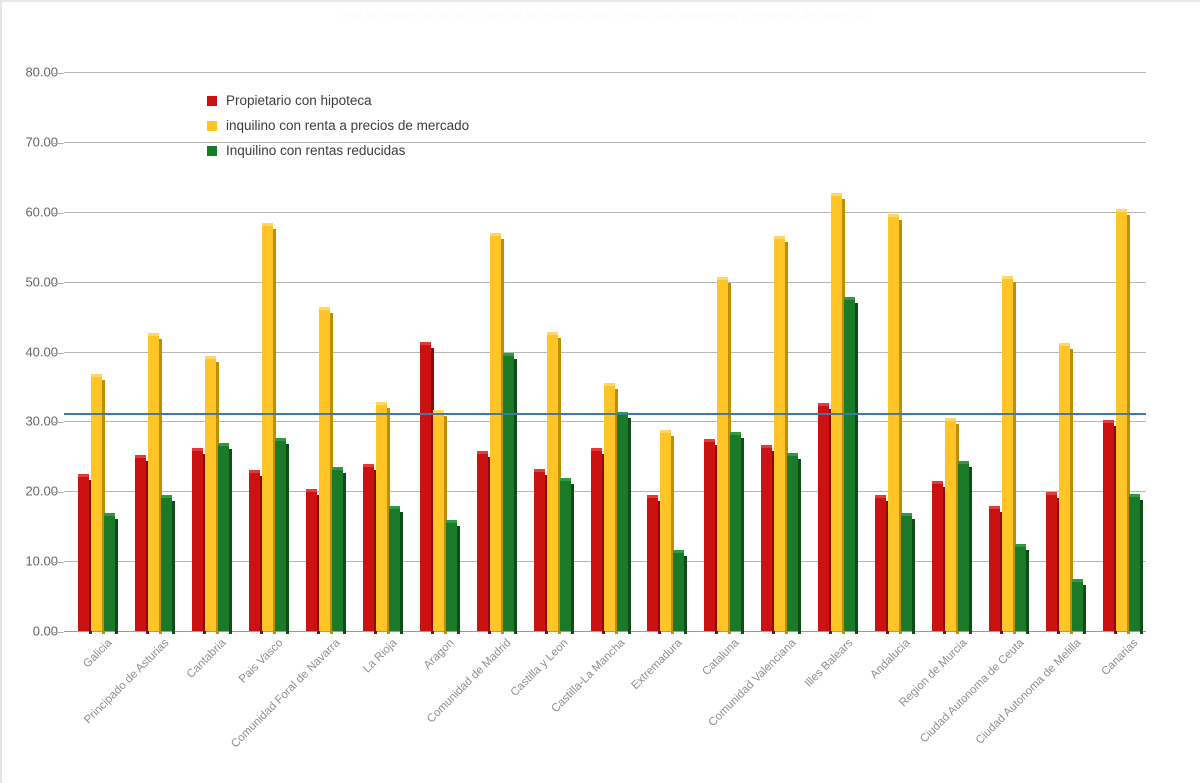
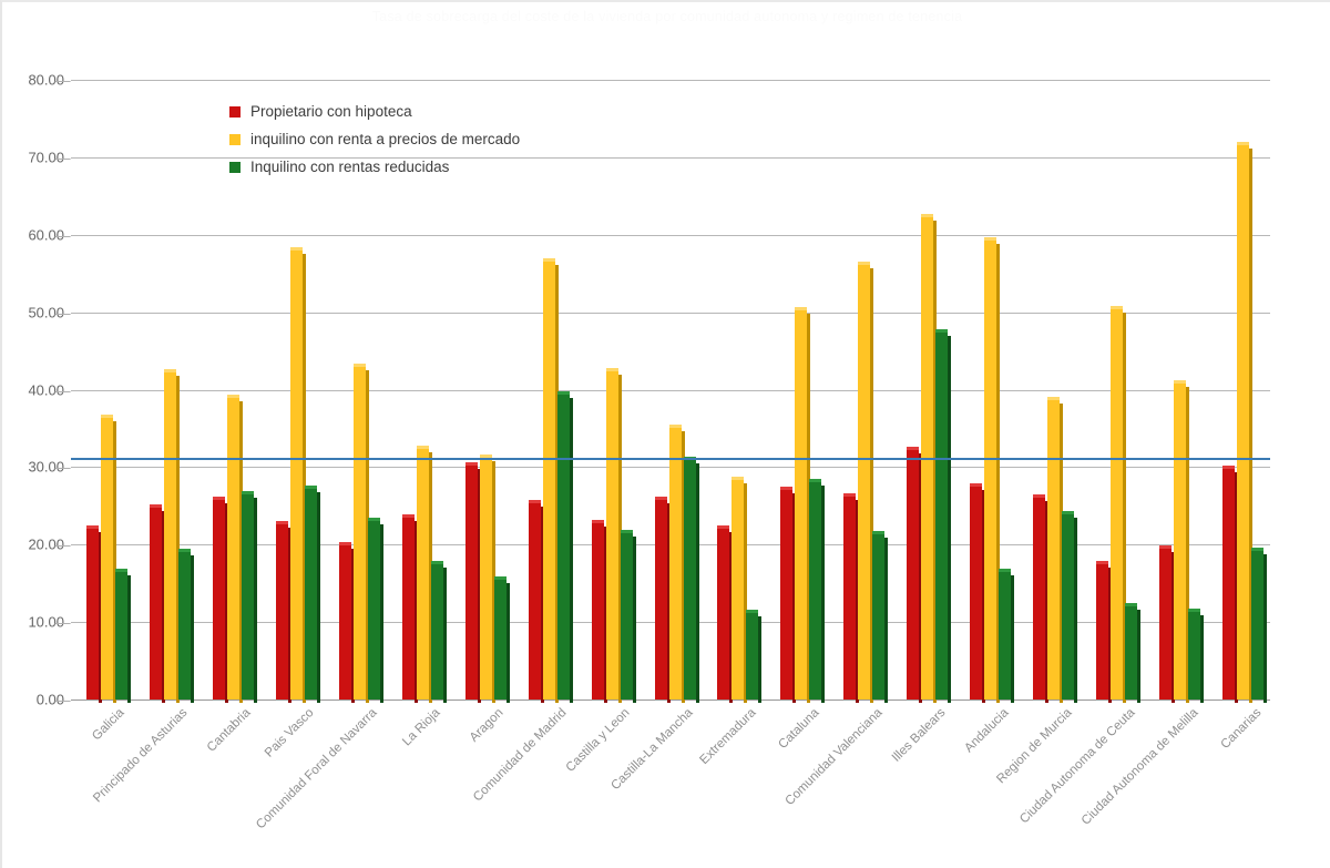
inquilino con renta a precios de mercado/Comunidad Foral de Navarra: 46 -> 43
Propietario con hipoteca/Aragon: 41 -> 30
Propietario con hipoteca/Extremadura: 19 -> 22
Inquilino con rentas reducidas/Comunidad Valenciana: 25 -> 21
Propietario con hipoteca/Andalucia: 19 -> 28
Propietario con hipoteca/Region de Murcia: 21 -> 26
inquilino con renta a precios de mercado/Region de Murcia: 30 -> 39
Inquilino con rentas reducidas/Ciudad Autonoma de Melilla: 7 -> 11
inquilino con renta a precios de mercado/Canarias: 60 -> 72
